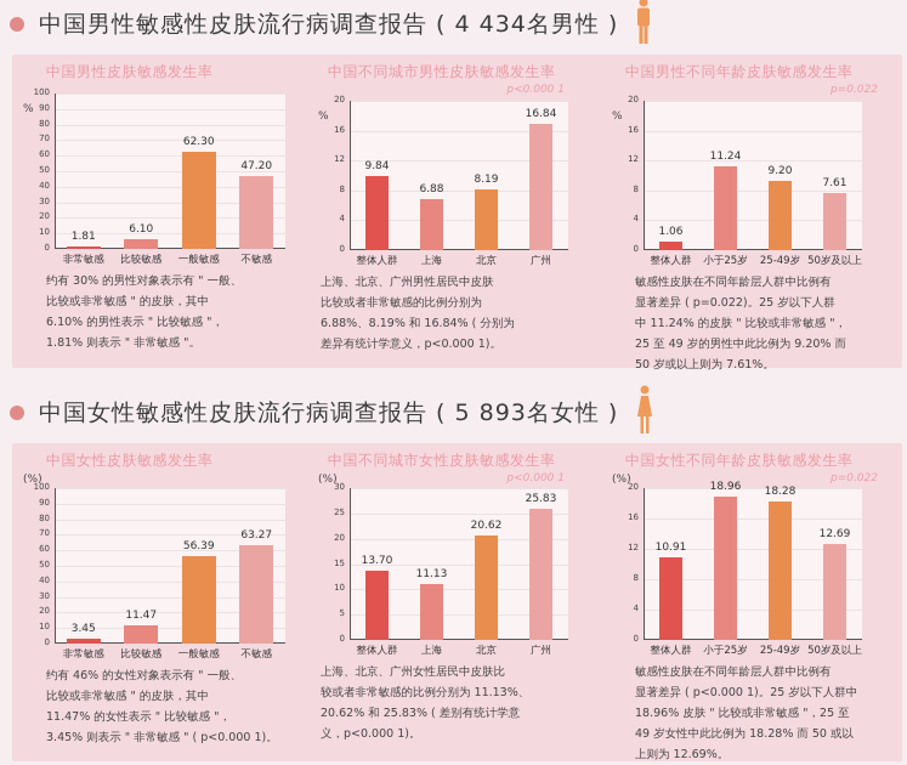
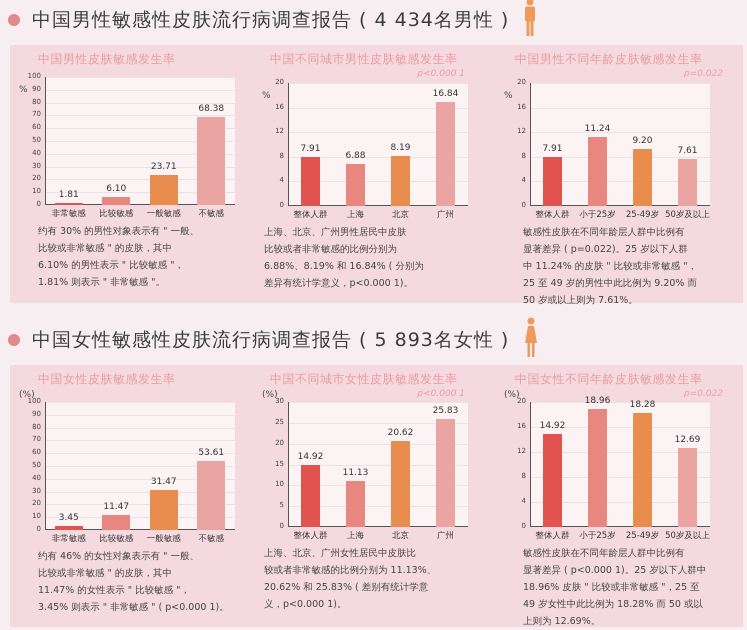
中国男性皮肤敏感发生率/一般敏感: 62.30 -> 23.71
中国男性皮肤敏感发生率/不敏感: 47.20 -> 68.38
中国不同城市男性皮肤敏感发生率/整体人群: 9.84 -> 7.91
中国男性不同年龄皮肤敏感发生率/整体人群: 1.06 -> 7.91
中国女性皮肤敏感发生率/一般敏感: 56.39 -> 31.47
中国女性皮肤敏感发生率/不敏感: 63.27 -> 53.61
中国不同城市女性皮肤敏感发生率/整体人群: 13.70 -> 14.92
中国女性不同年龄皮肤敏感发生率/整体人群: 10.91 -> 14.92
